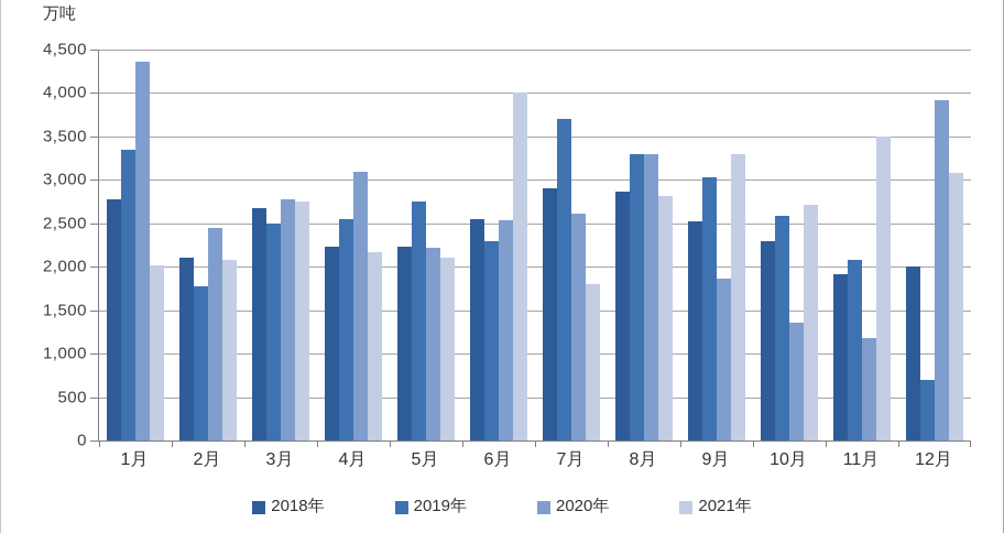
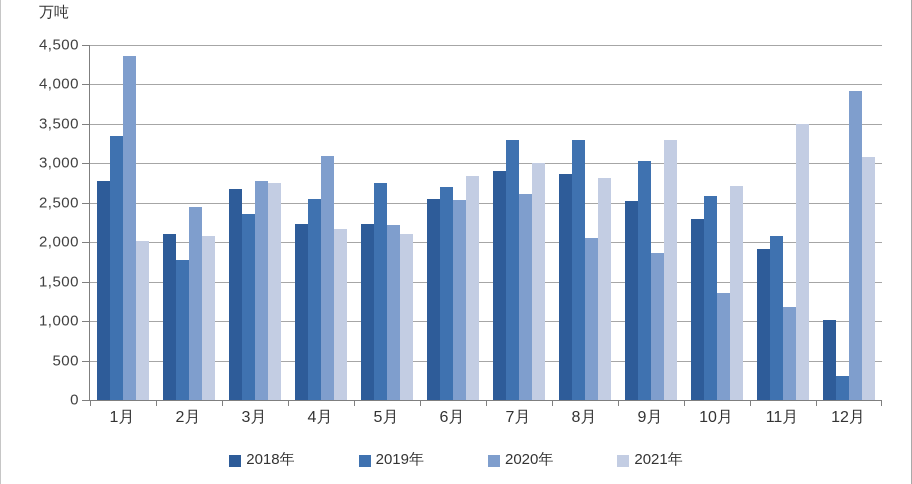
2019年/3月: 2500 -> 2400
2019年/6月: 2300 -> 2700
2021年/6月: 4000 -> 2800
2019年/7月: 3700 -> 3300
2021年/7月: 1800 -> 3000
2020年/8月: 3300 -> 2100
2018年/12月: 2000 -> 1000
2019年/12月: 700 -> 300
